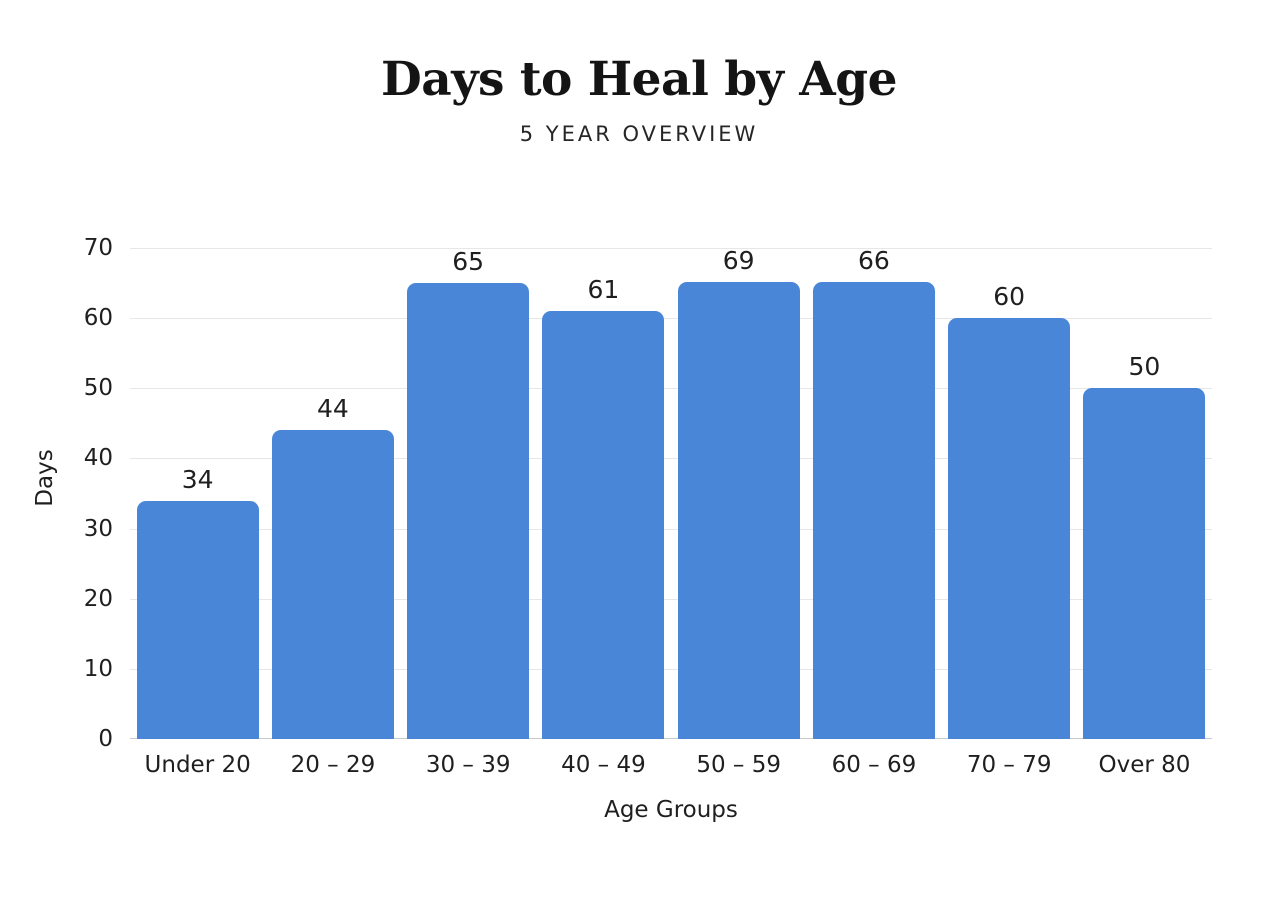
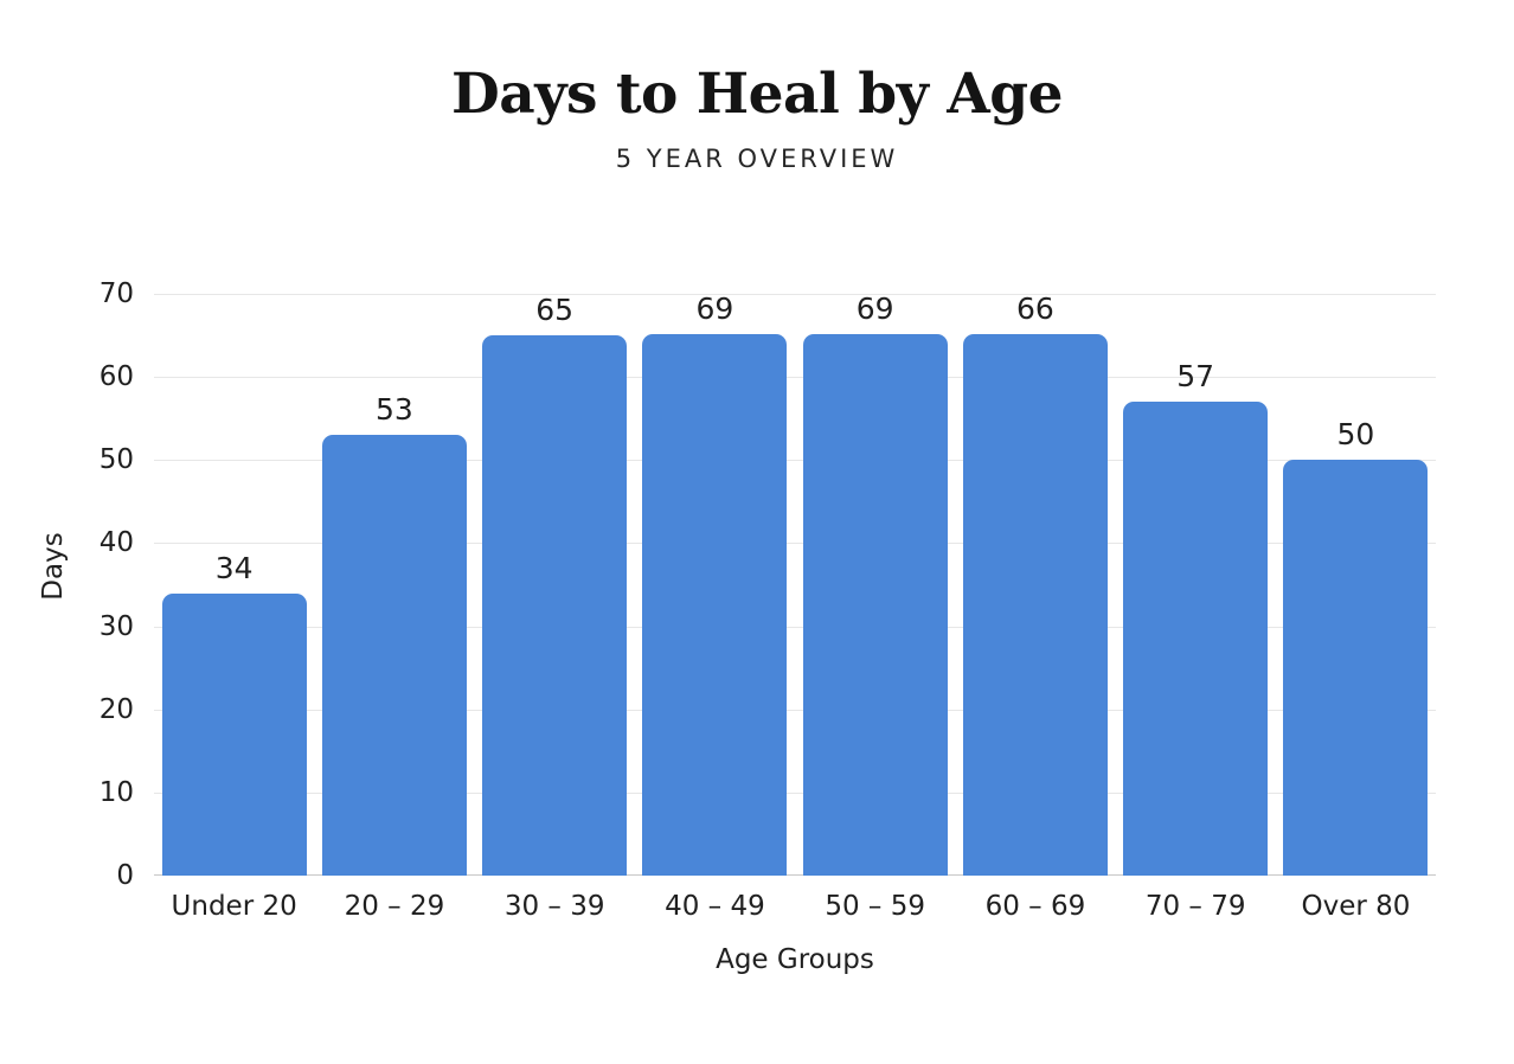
20 – 29: 44 -> 53
40 – 49: 61 -> 69
70 – 79: 60 -> 57
